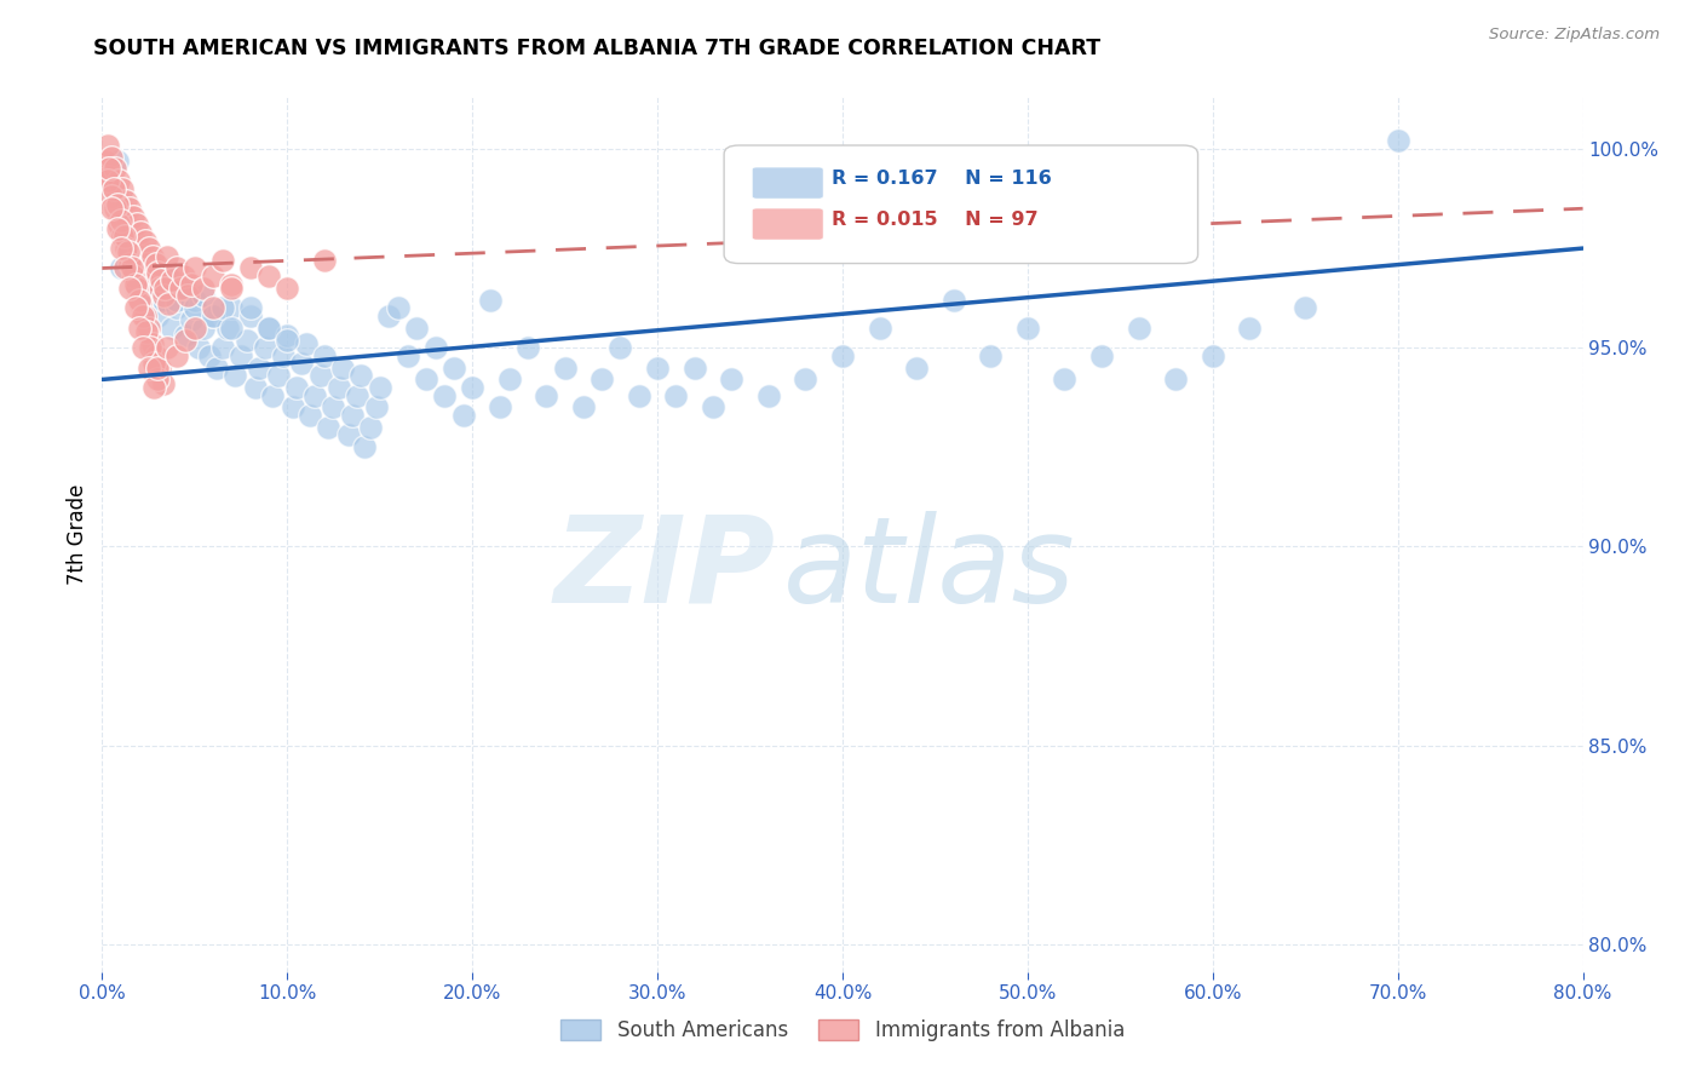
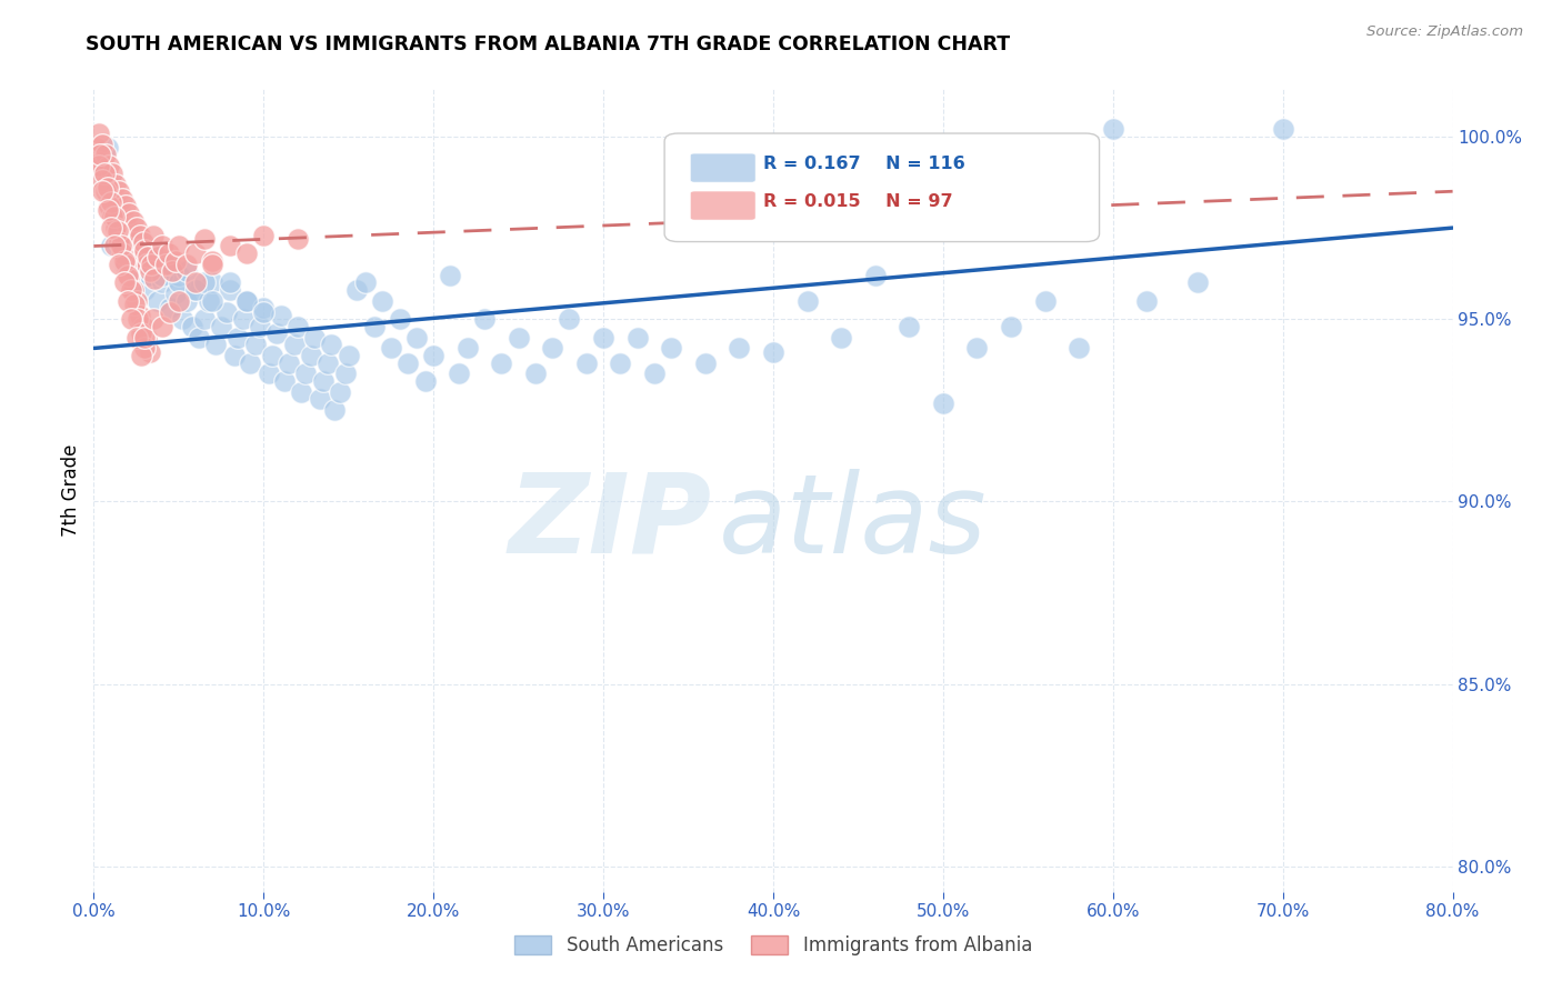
Immigrants from Albania/10.0%: 96.5% -> 97.3%
South Americans/40.0%: 94.8% -> 94.1%
South Americans/50.0%: 95.5% -> 92.7%
South Americans/60.0%: 94.8% -> 100.2%
